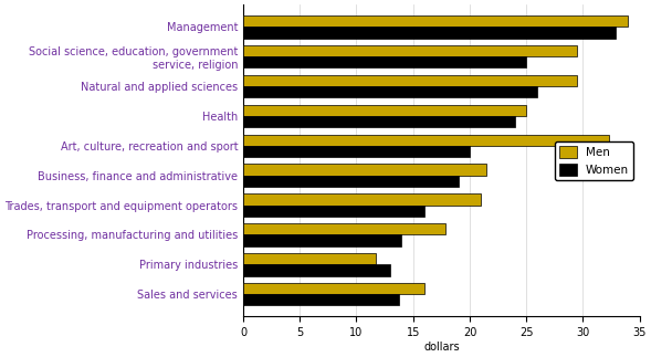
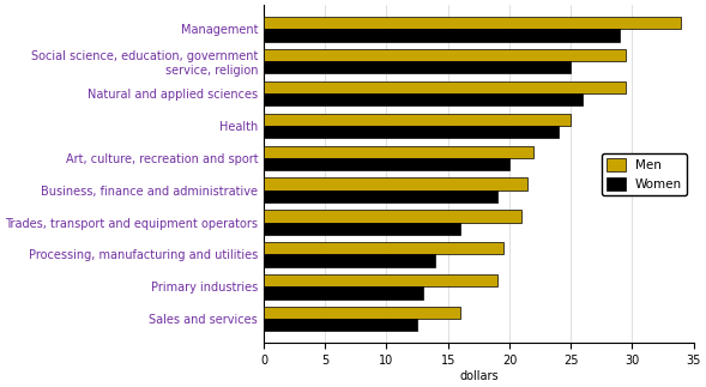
Women/Management: 32.9 -> 29.0
Men/Art, culture, recreation and sport: 32.3 -> 22.0
Men/Processing, manufacturing and utilities: 17.9 -> 19.5
Men/Primary industries: 11.7 -> 19.0
Women/Sales and services: 13.8 -> 12.5
